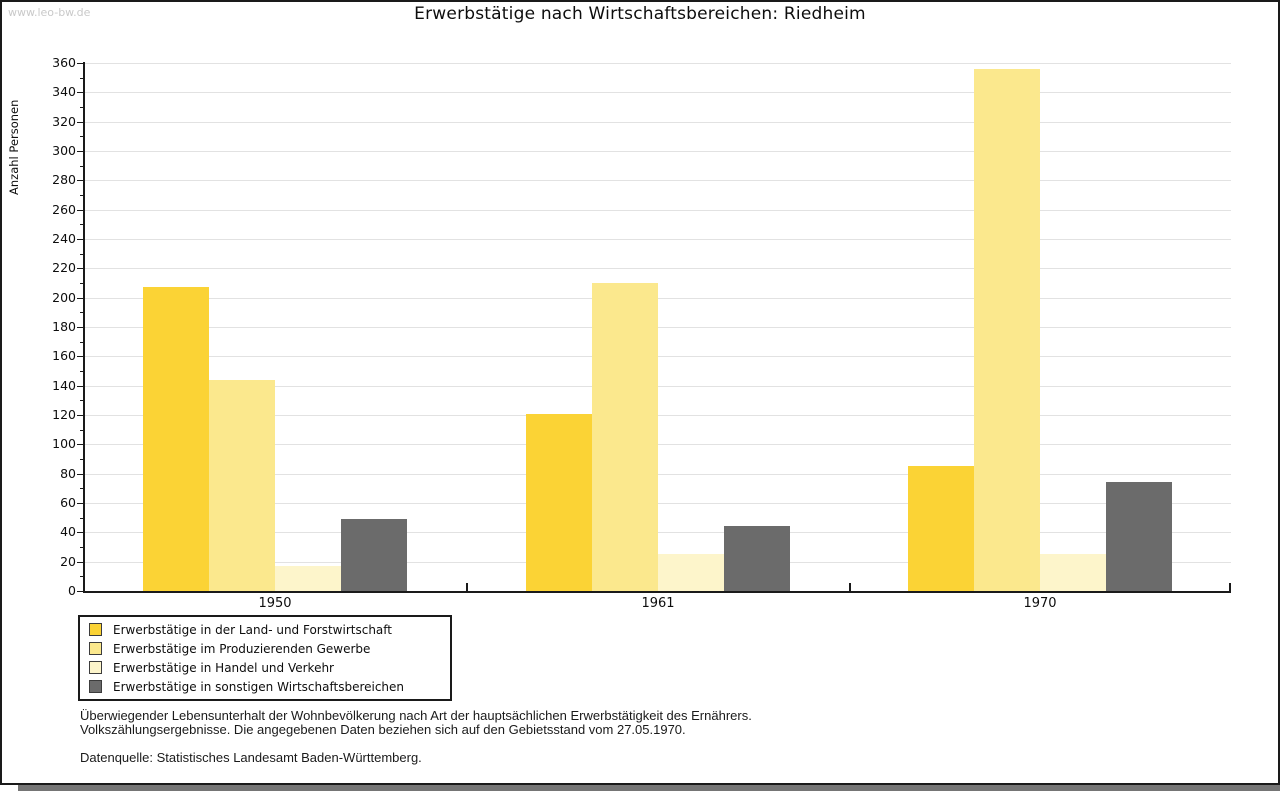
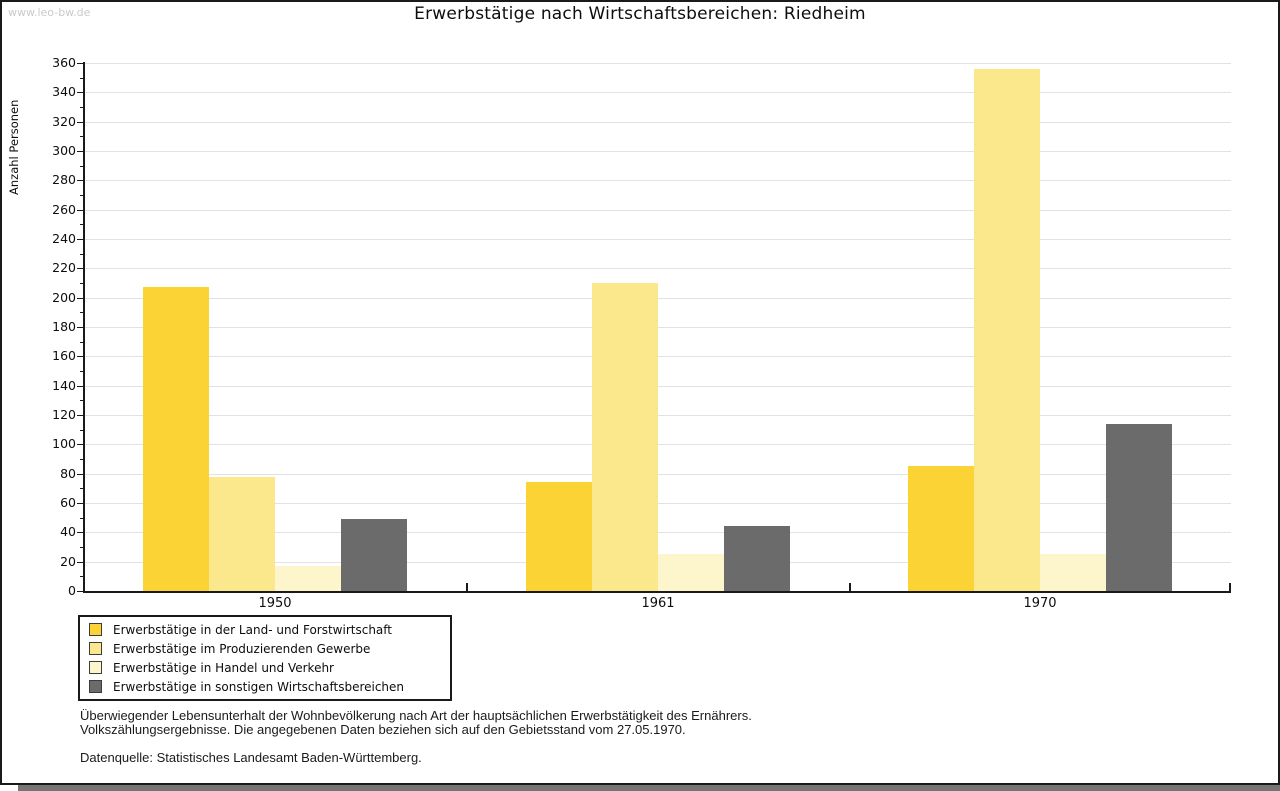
Erwerbstätige im Produzierenden Gewerbe/1950: 144 -> 78
Erwerbstätige in der Land- und Forstwirtschaft/1961: 121 -> 74
Erwerbstätige in sonstigen Wirtschaftsbereichen/1970: 74 -> 114
